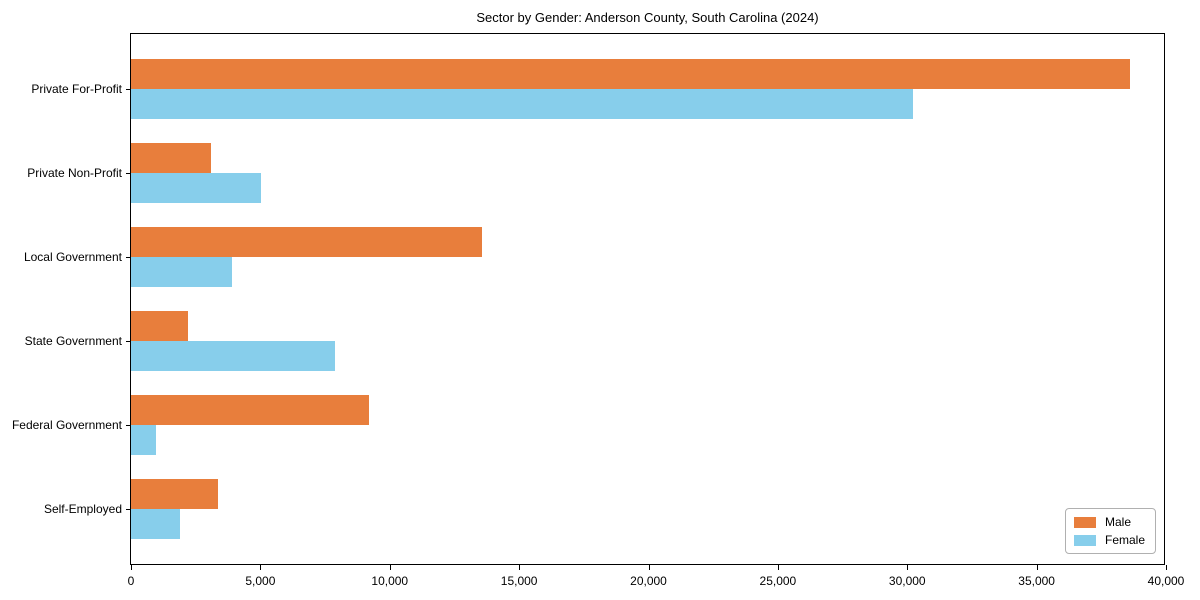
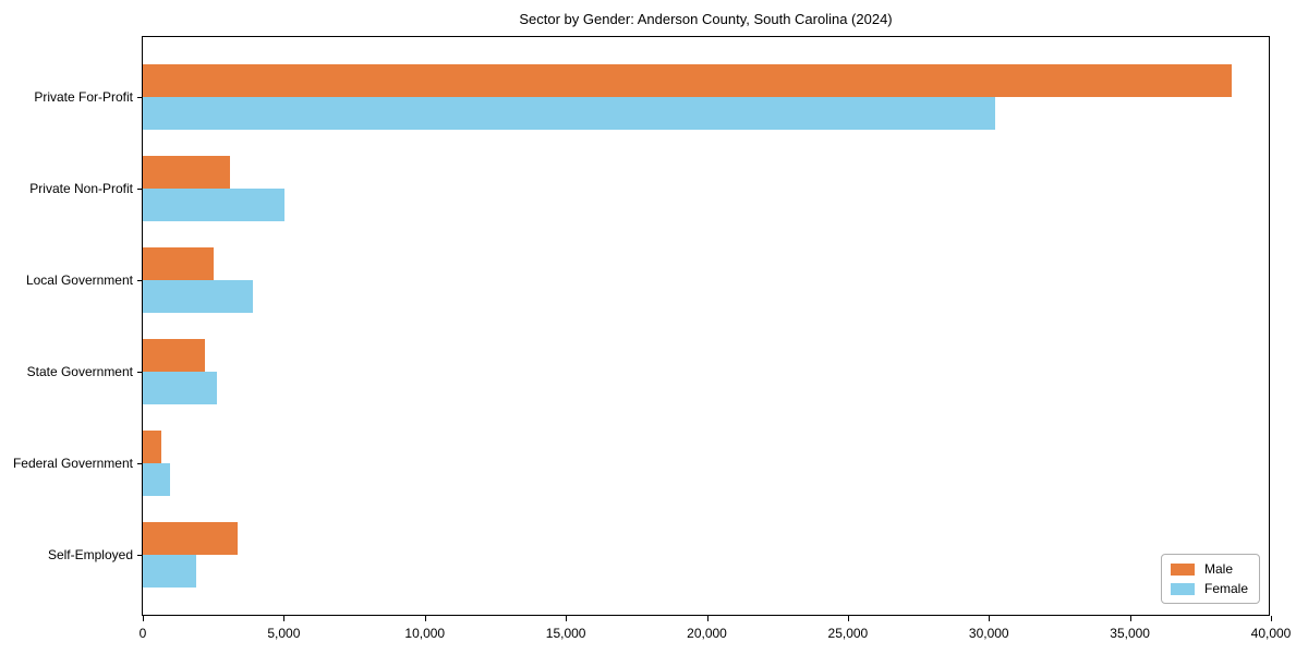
Male/Local Government: 13600 -> 2500
Female/State Government: 7900 -> 2600
Male/Federal Government: 9200 -> 600
